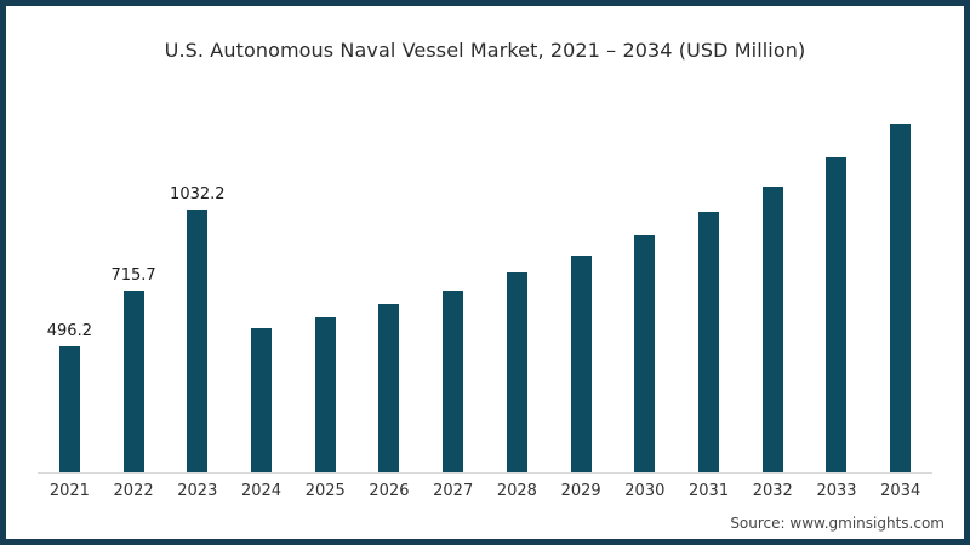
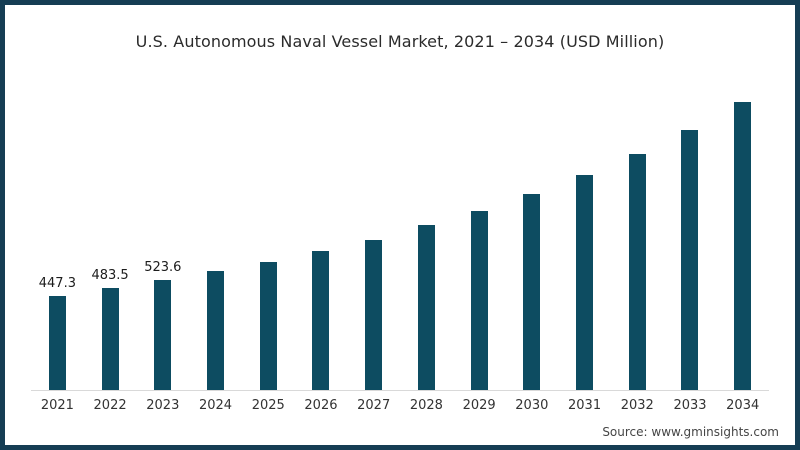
2021: 496.2 -> 447.3
2022: 715.7 -> 483.5
2023: 1032.2 -> 523.6
